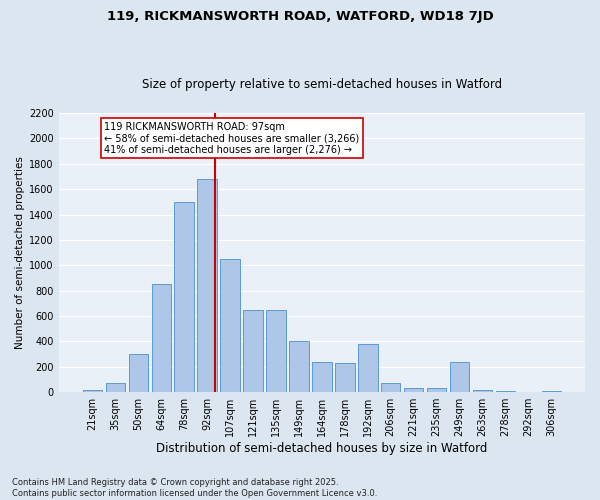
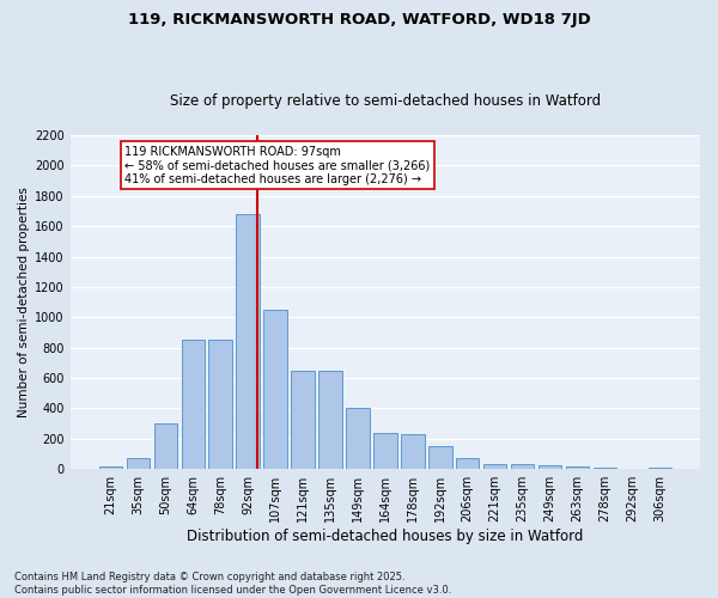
78sqm: 1500 -> 860
192sqm: 380 -> 160
249sqm: 240 -> 20
